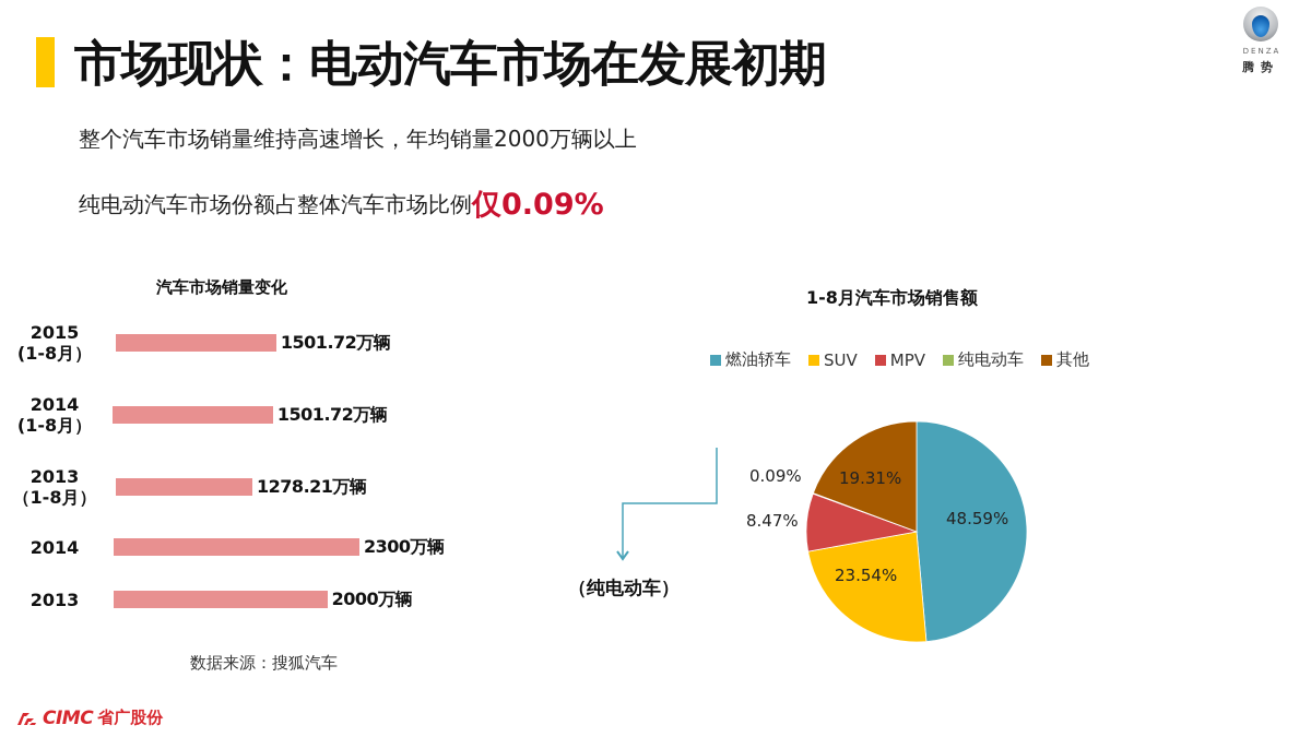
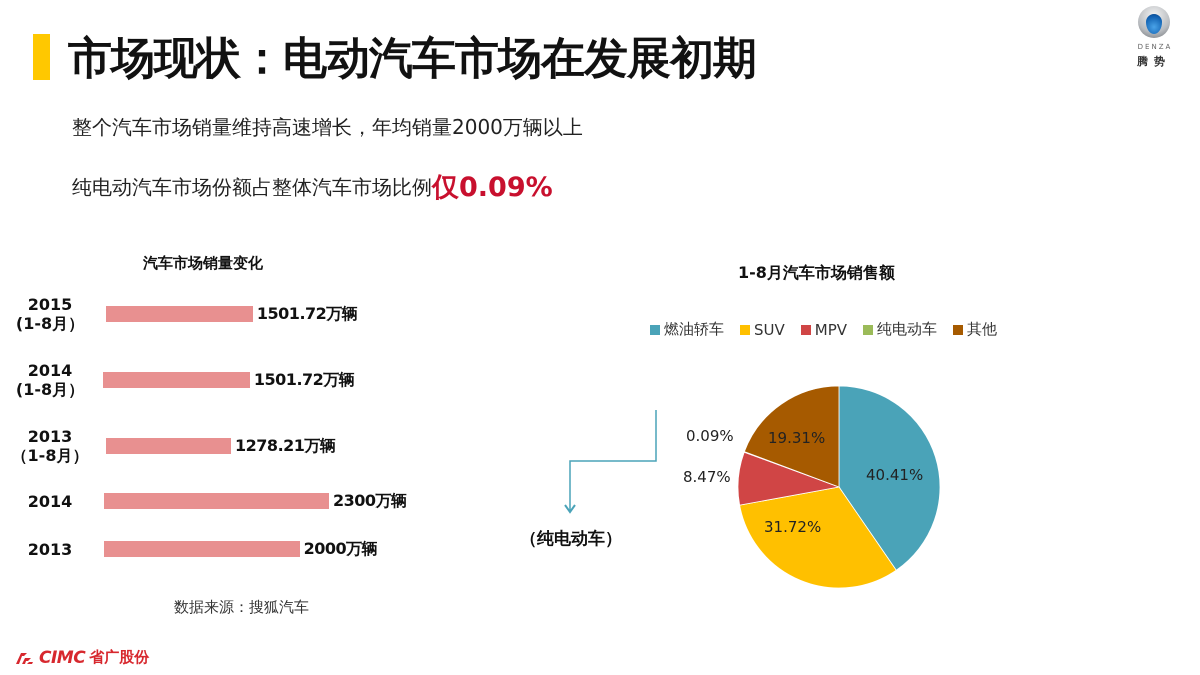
1-8月汽车市场销售额/燃油轿车: 48.59% -> 40.41%
1-8月汽车市场销售额/SUV: 23.54% -> 31.72%
